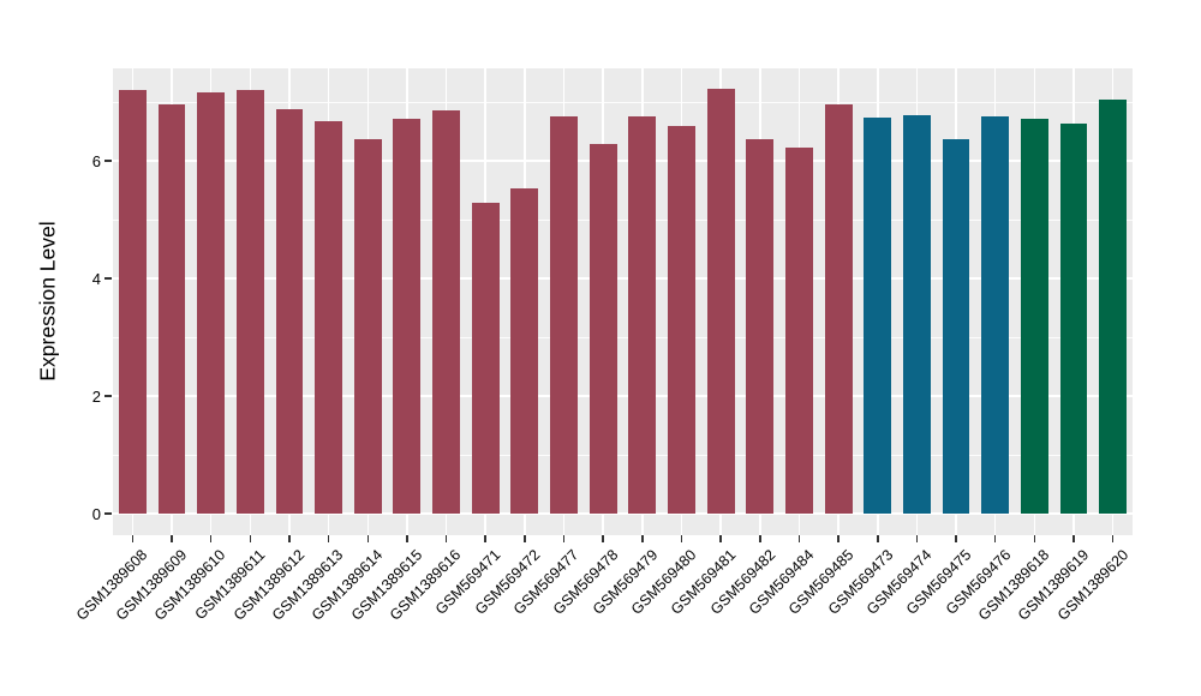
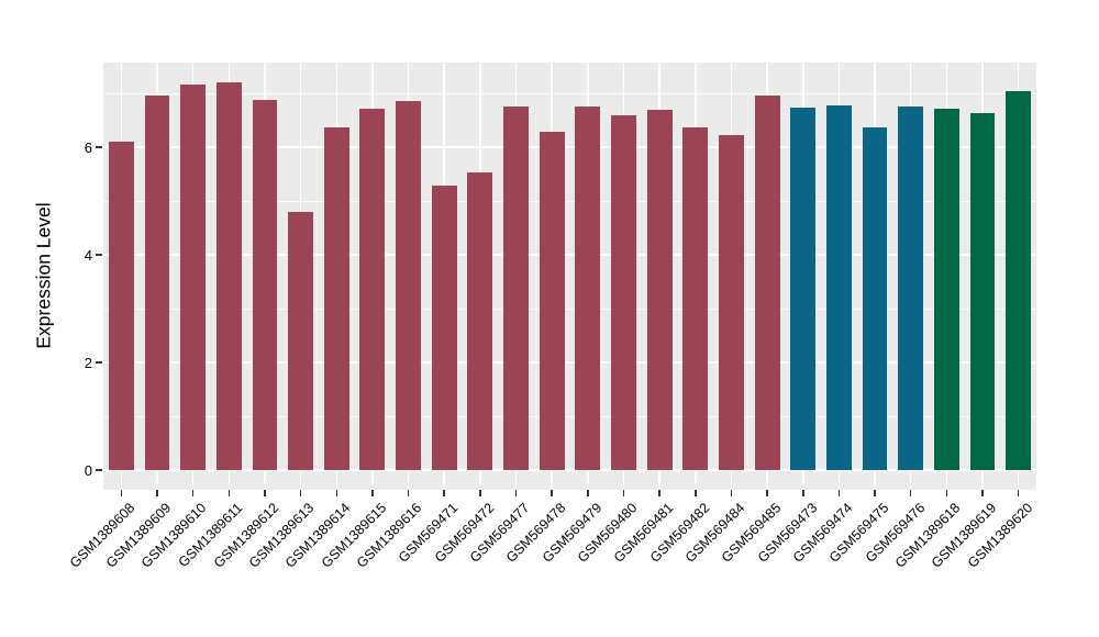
GSM1389608: 7.2 -> 6.1
GSM1389613: 6.7 -> 4.8
GSM569481: 7.2 -> 6.7
